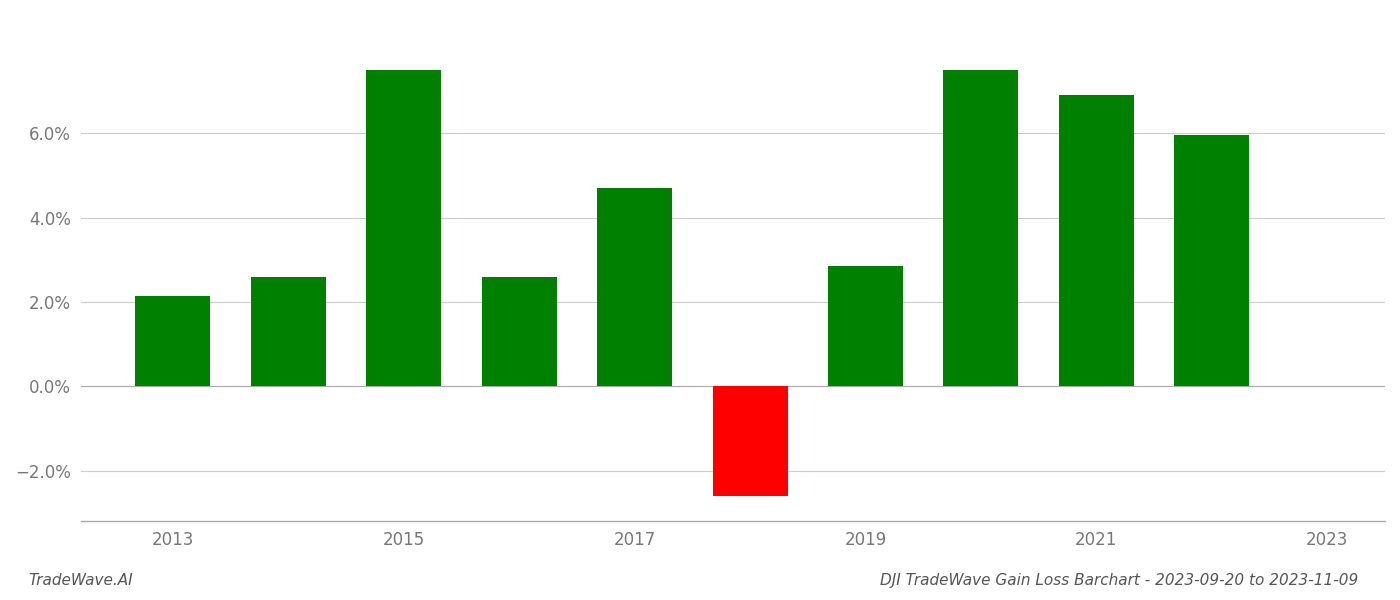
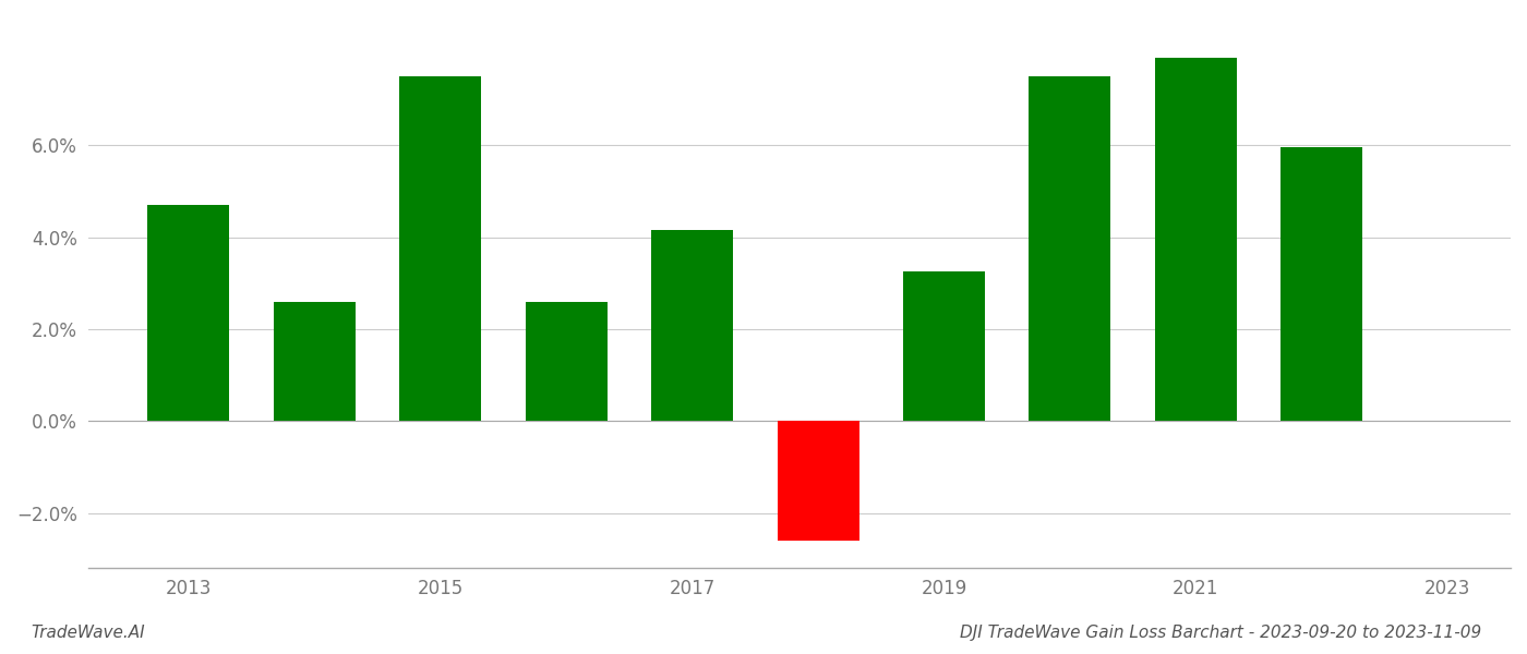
2013: 2.15% -> 4.70%
2017: 4.70% -> 4.15%
2019: 2.85% -> 3.25%
2021: 6.90% -> 7.90%
